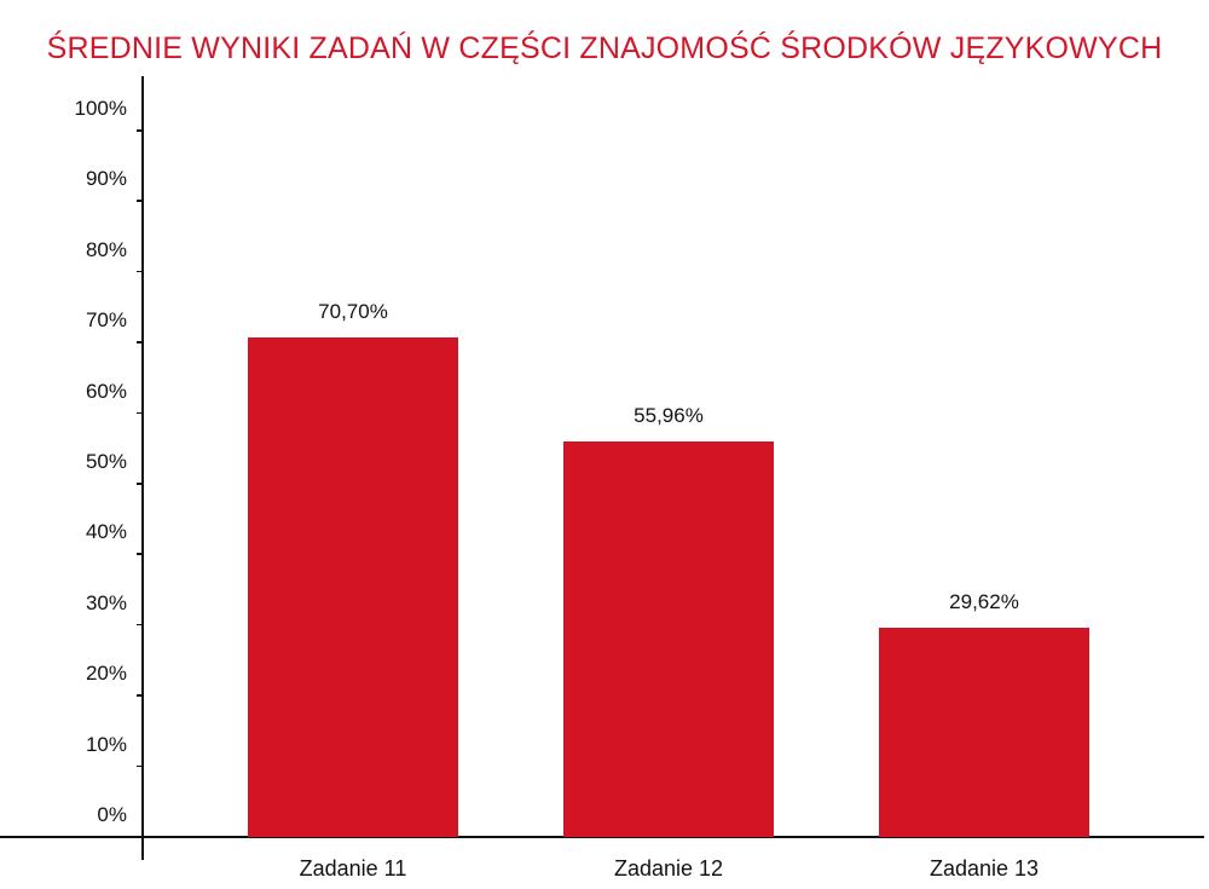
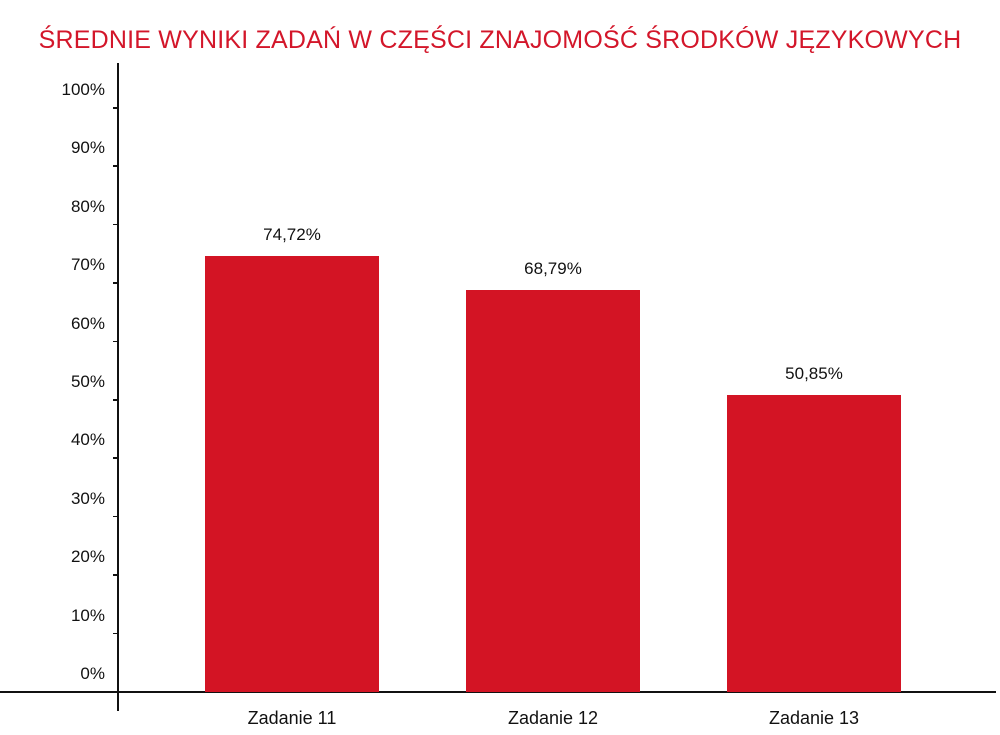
Zadanie 11: 70,70% -> 74,72%
Zadanie 12: 55,96% -> 68,79%
Zadanie 13: 29,62% -> 50,85%
